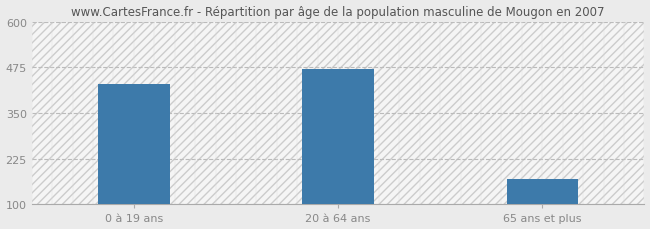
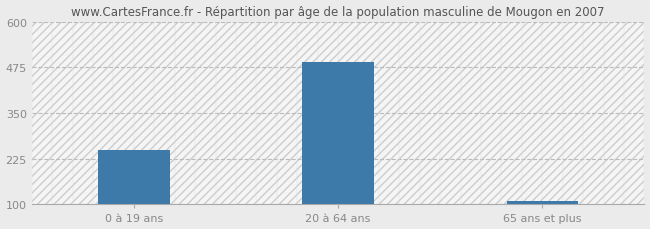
0 à 19 ans: 430 -> 250
20 à 64 ans: 470 -> 490
65 ans et plus: 170 -> 110
